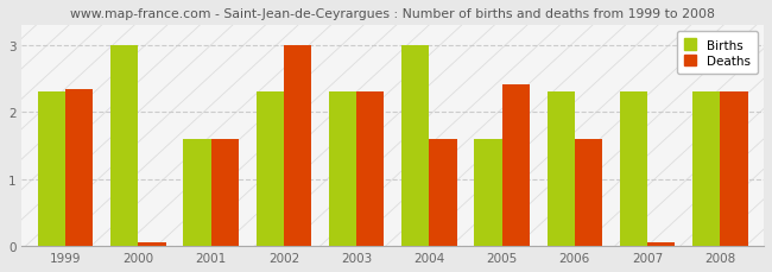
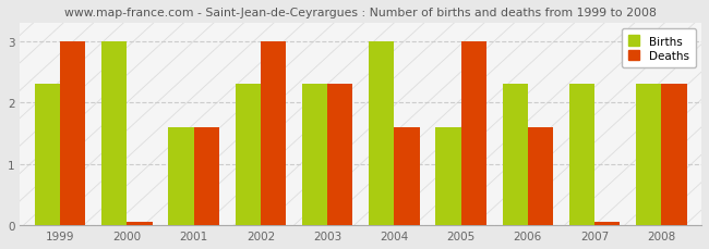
Deaths/1999: 2.34 -> 3.00
Deaths/2005: 2.42 -> 3.00
